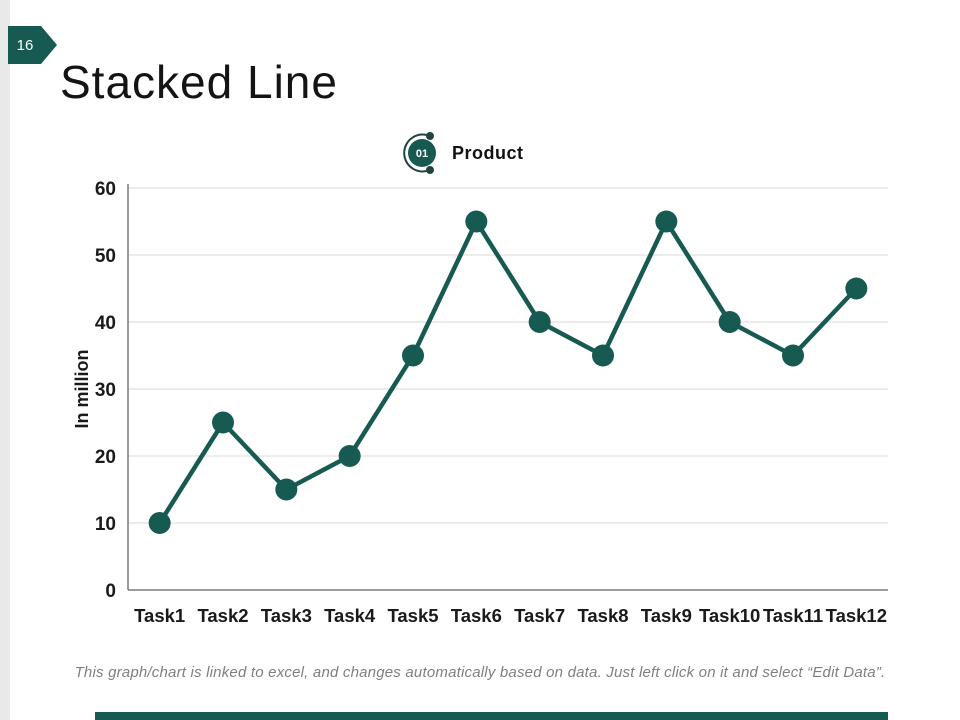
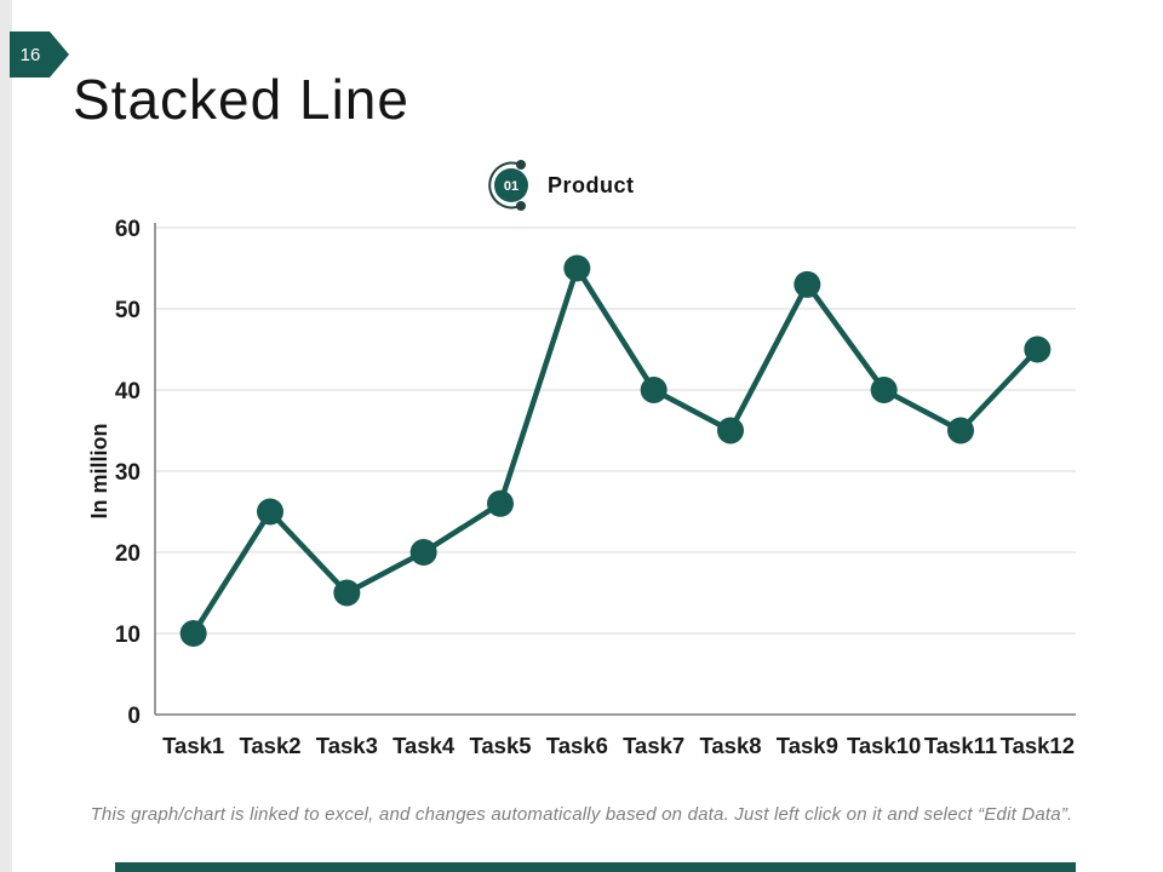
Task5: 35 -> 26
Task9: 55 -> 53
